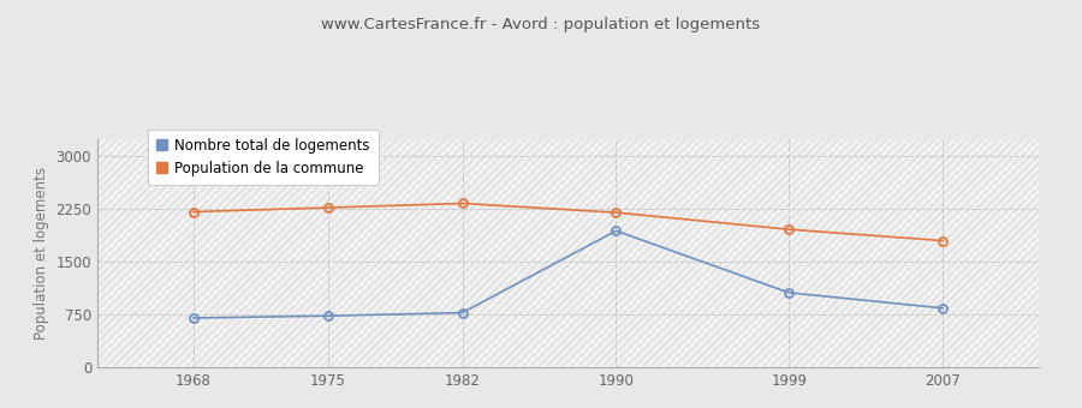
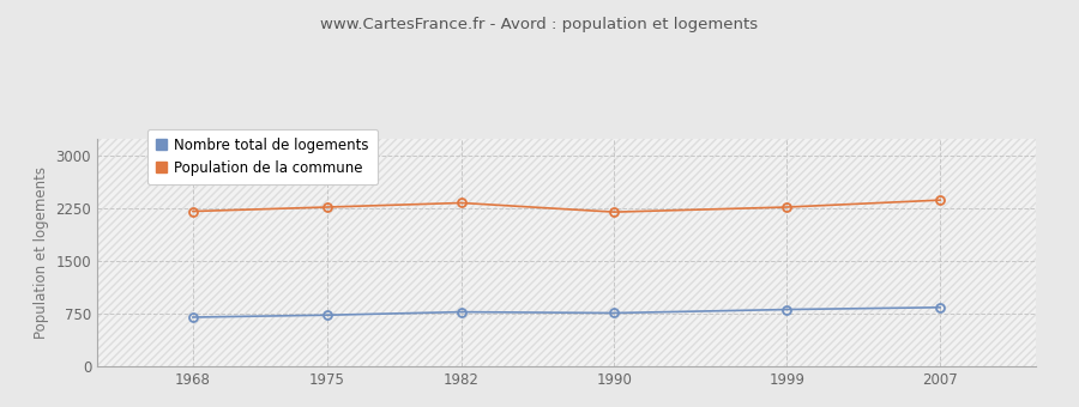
Nombre total de logements/1990: 1940 -> 760
Nombre total de logements/1999: 1060 -> 810
Population de la commune/1999: 1960 -> 2270
Population de la commune/2007: 1800 -> 2370
